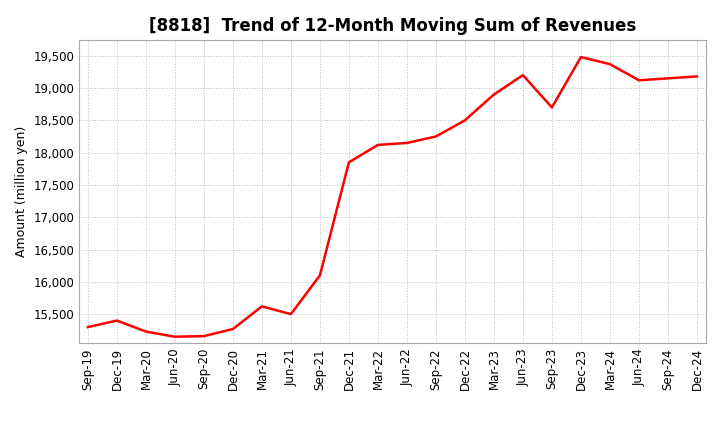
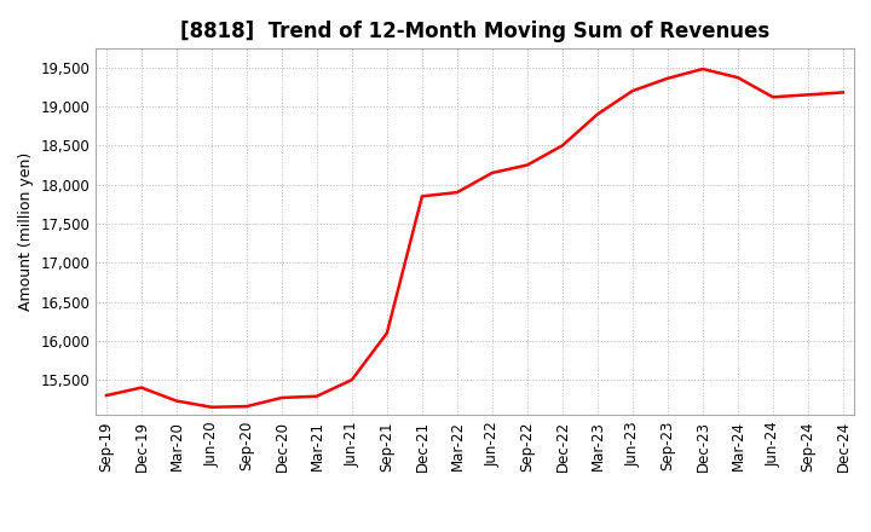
Mar-21: 15,620 -> 15,290
Mar-22: 18,120 -> 17,900
Sep-23: 18,700 -> 19,360
